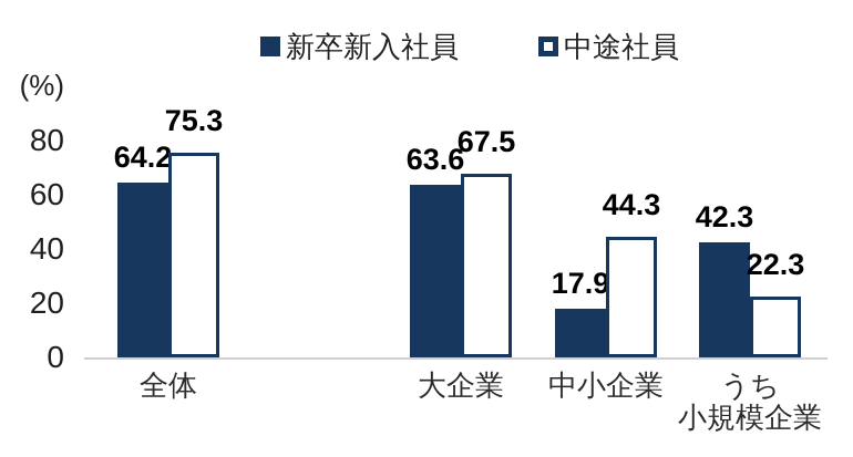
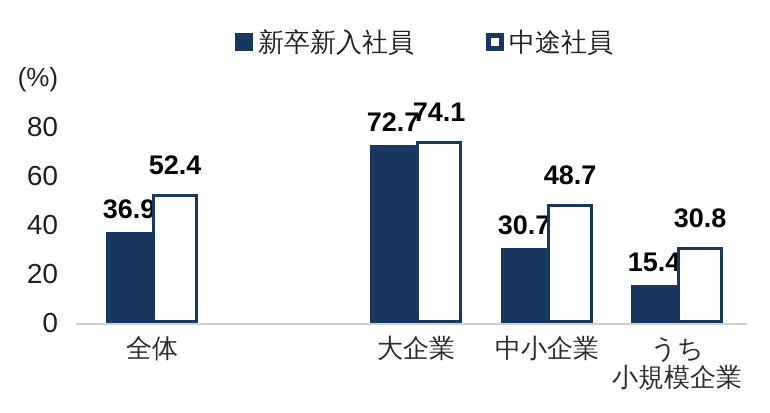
新卒新入社員/全体: 64.2 -> 36.9
中途社員/全体: 75.3 -> 52.4
新卒新入社員/大企業: 63.6 -> 72.7
中途社員/大企業: 67.5 -> 74.1
新卒新入社員/中小企業: 17.9 -> 30.7
中途社員/中小企業: 44.3 -> 48.7
新卒新入社員/うち小規模企業: 42.3 -> 15.4
中途社員/うち小規模企業: 22.3 -> 30.8
